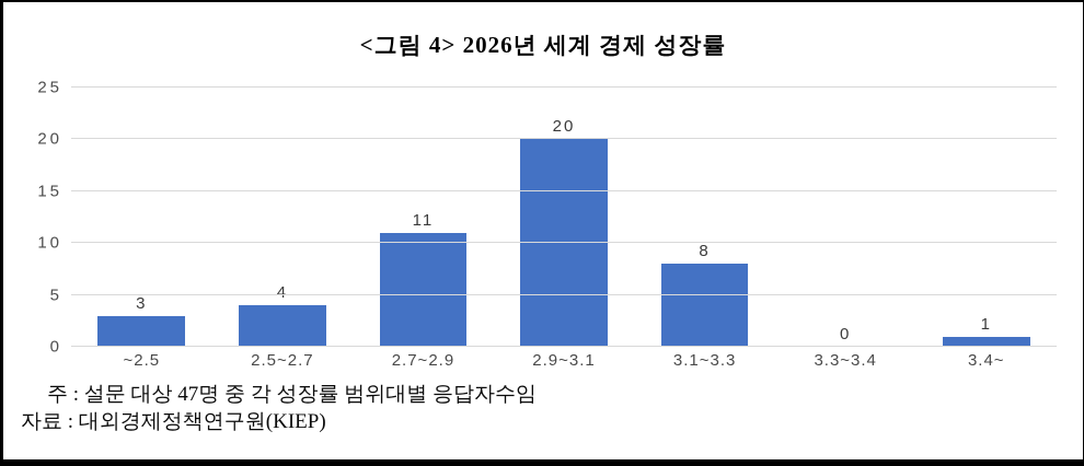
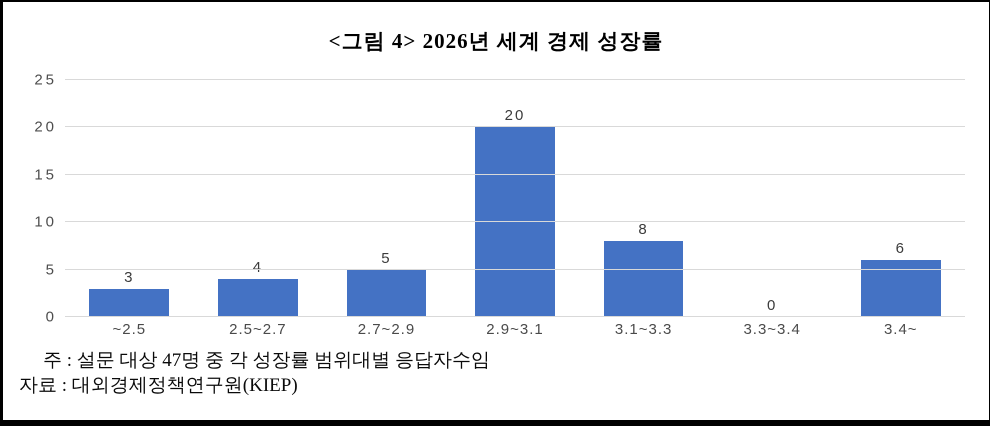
2.7~2.9: 11 -> 5
3.4~: 1 -> 6
